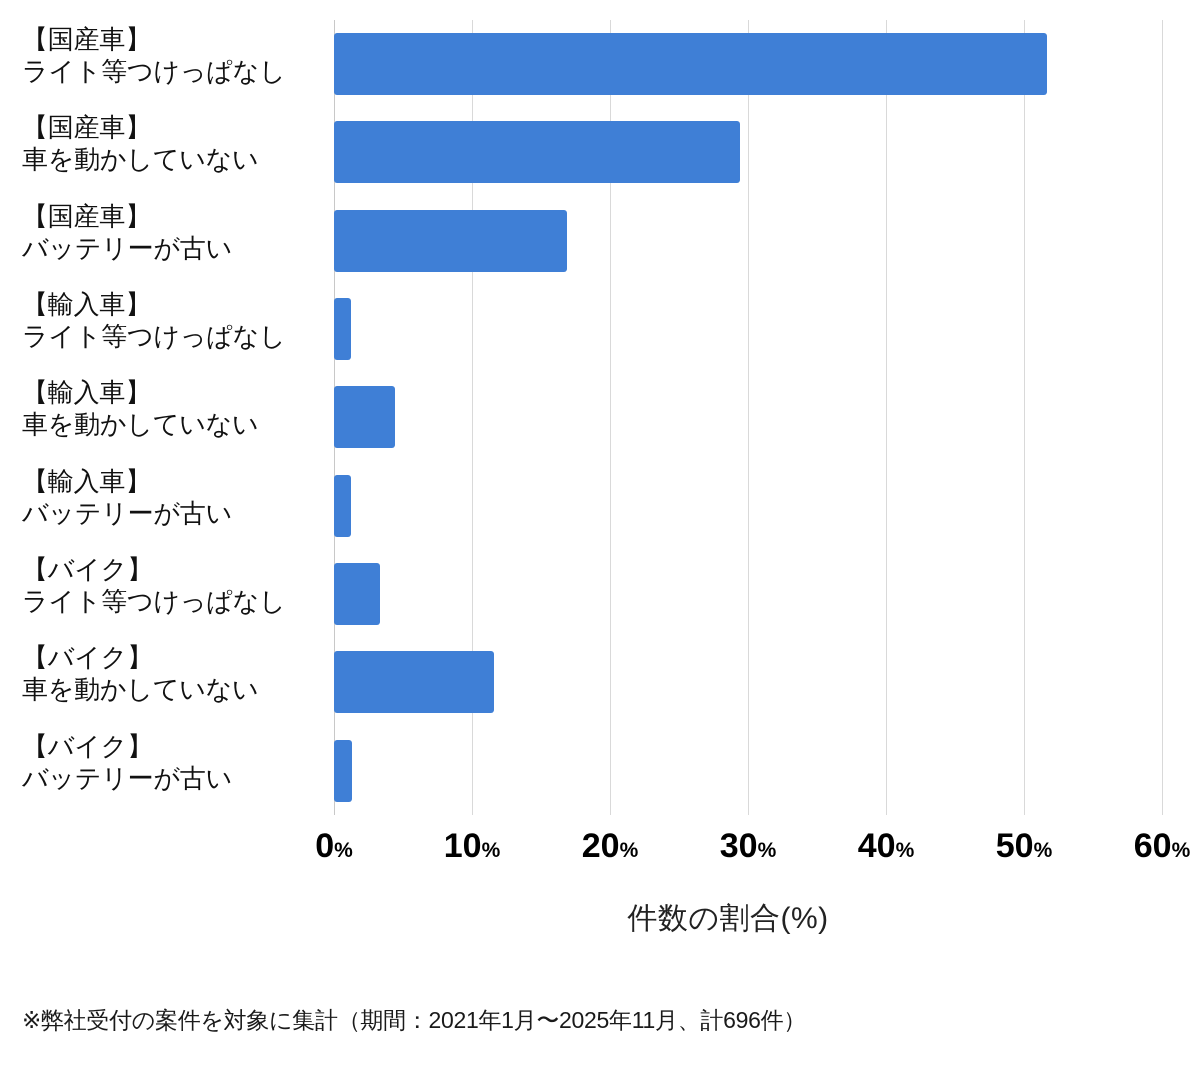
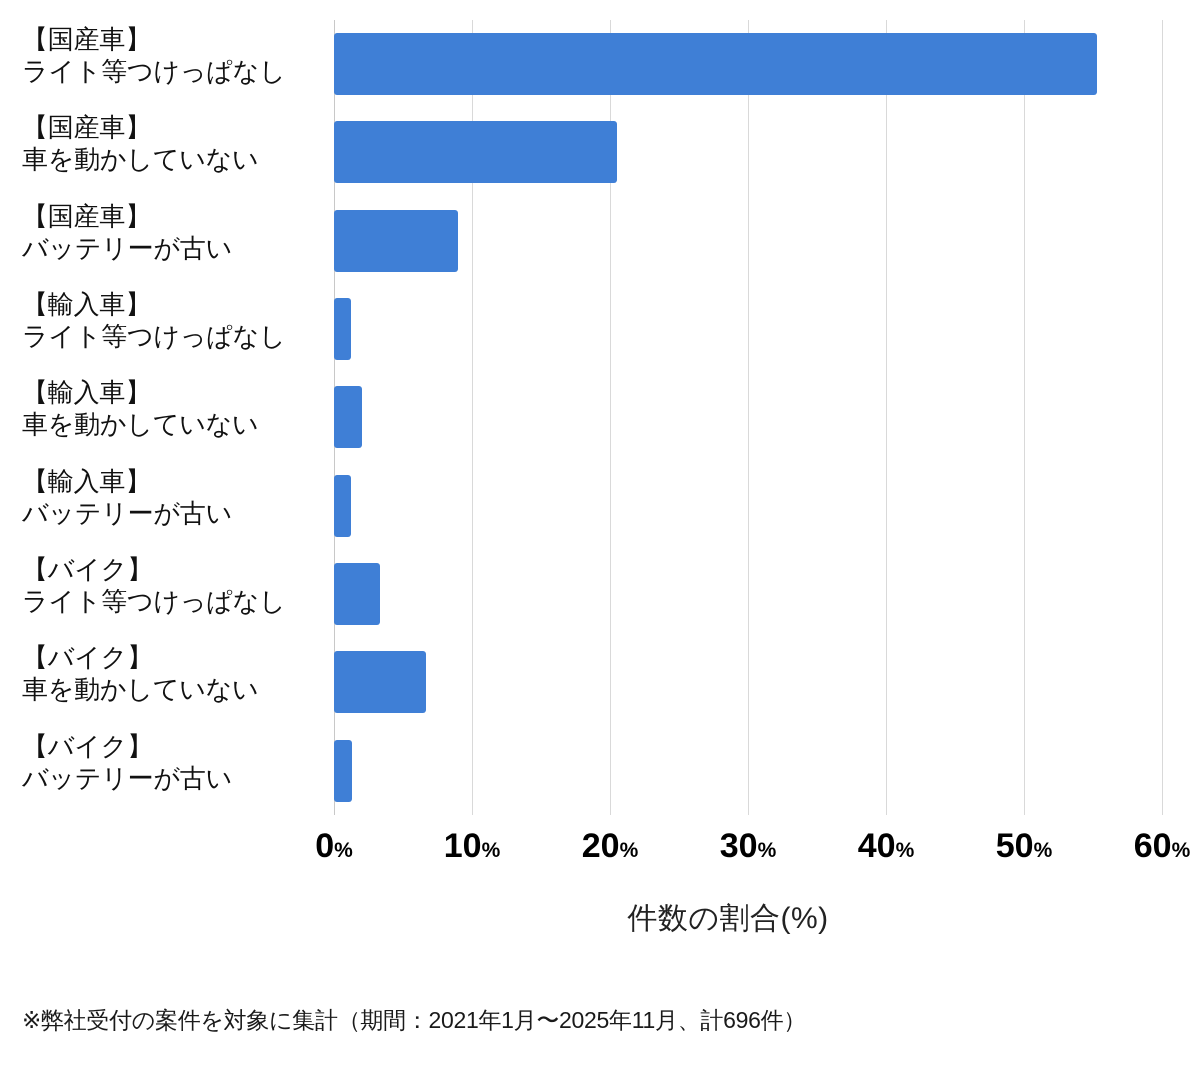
【国産車】ライト等つけっぱなし: 51.7 -> 55.3
【国産車】車を動かしていない: 29.4 -> 20.5
【国産車】バッテリーが古い: 16.9 -> 9.0
【輸入車】車を動かしていない: 4.4 -> 2.0
【バイク】車を動かしていない: 11.6 -> 6.7
